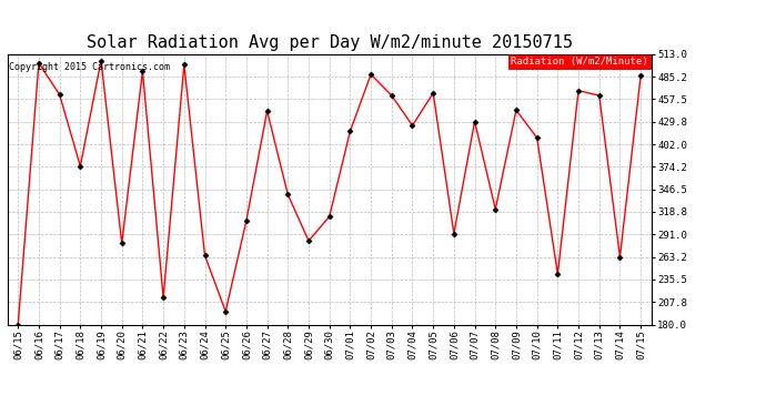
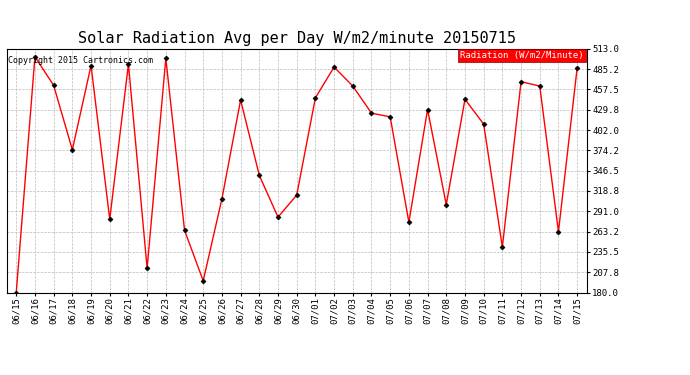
06/19: 505 -> 490
07/01: 418 -> 446
07/05: 465 -> 420
07/06: 292 -> 276
07/08: 322 -> 300
